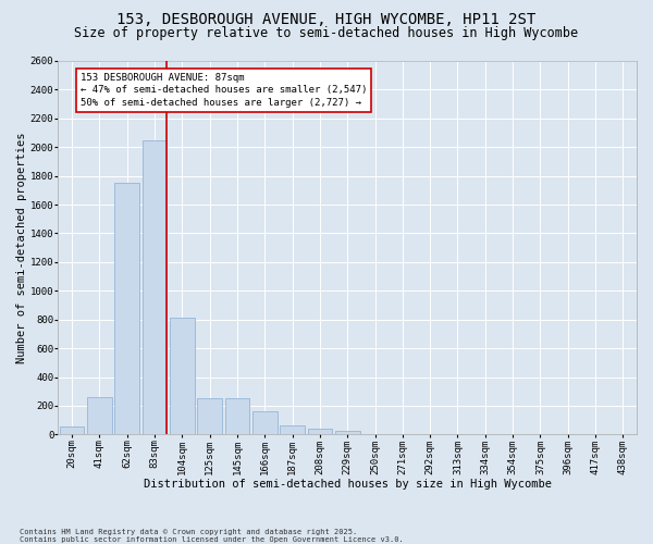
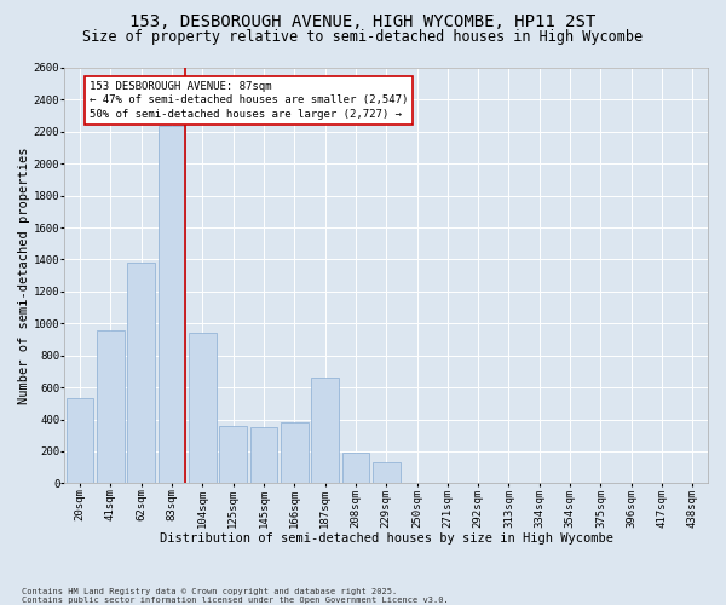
20sqm: 60 -> 530
41sqm: 260 -> 960
62sqm: 1750 -> 1380
83sqm: 2050 -> 2240
104sqm: 810 -> 940
125sqm: 260 -> 360
145sqm: 260 -> 350
166sqm: 160 -> 380
187sqm: 60 -> 660
208sqm: 40 -> 190
229sqm: 20 -> 130
